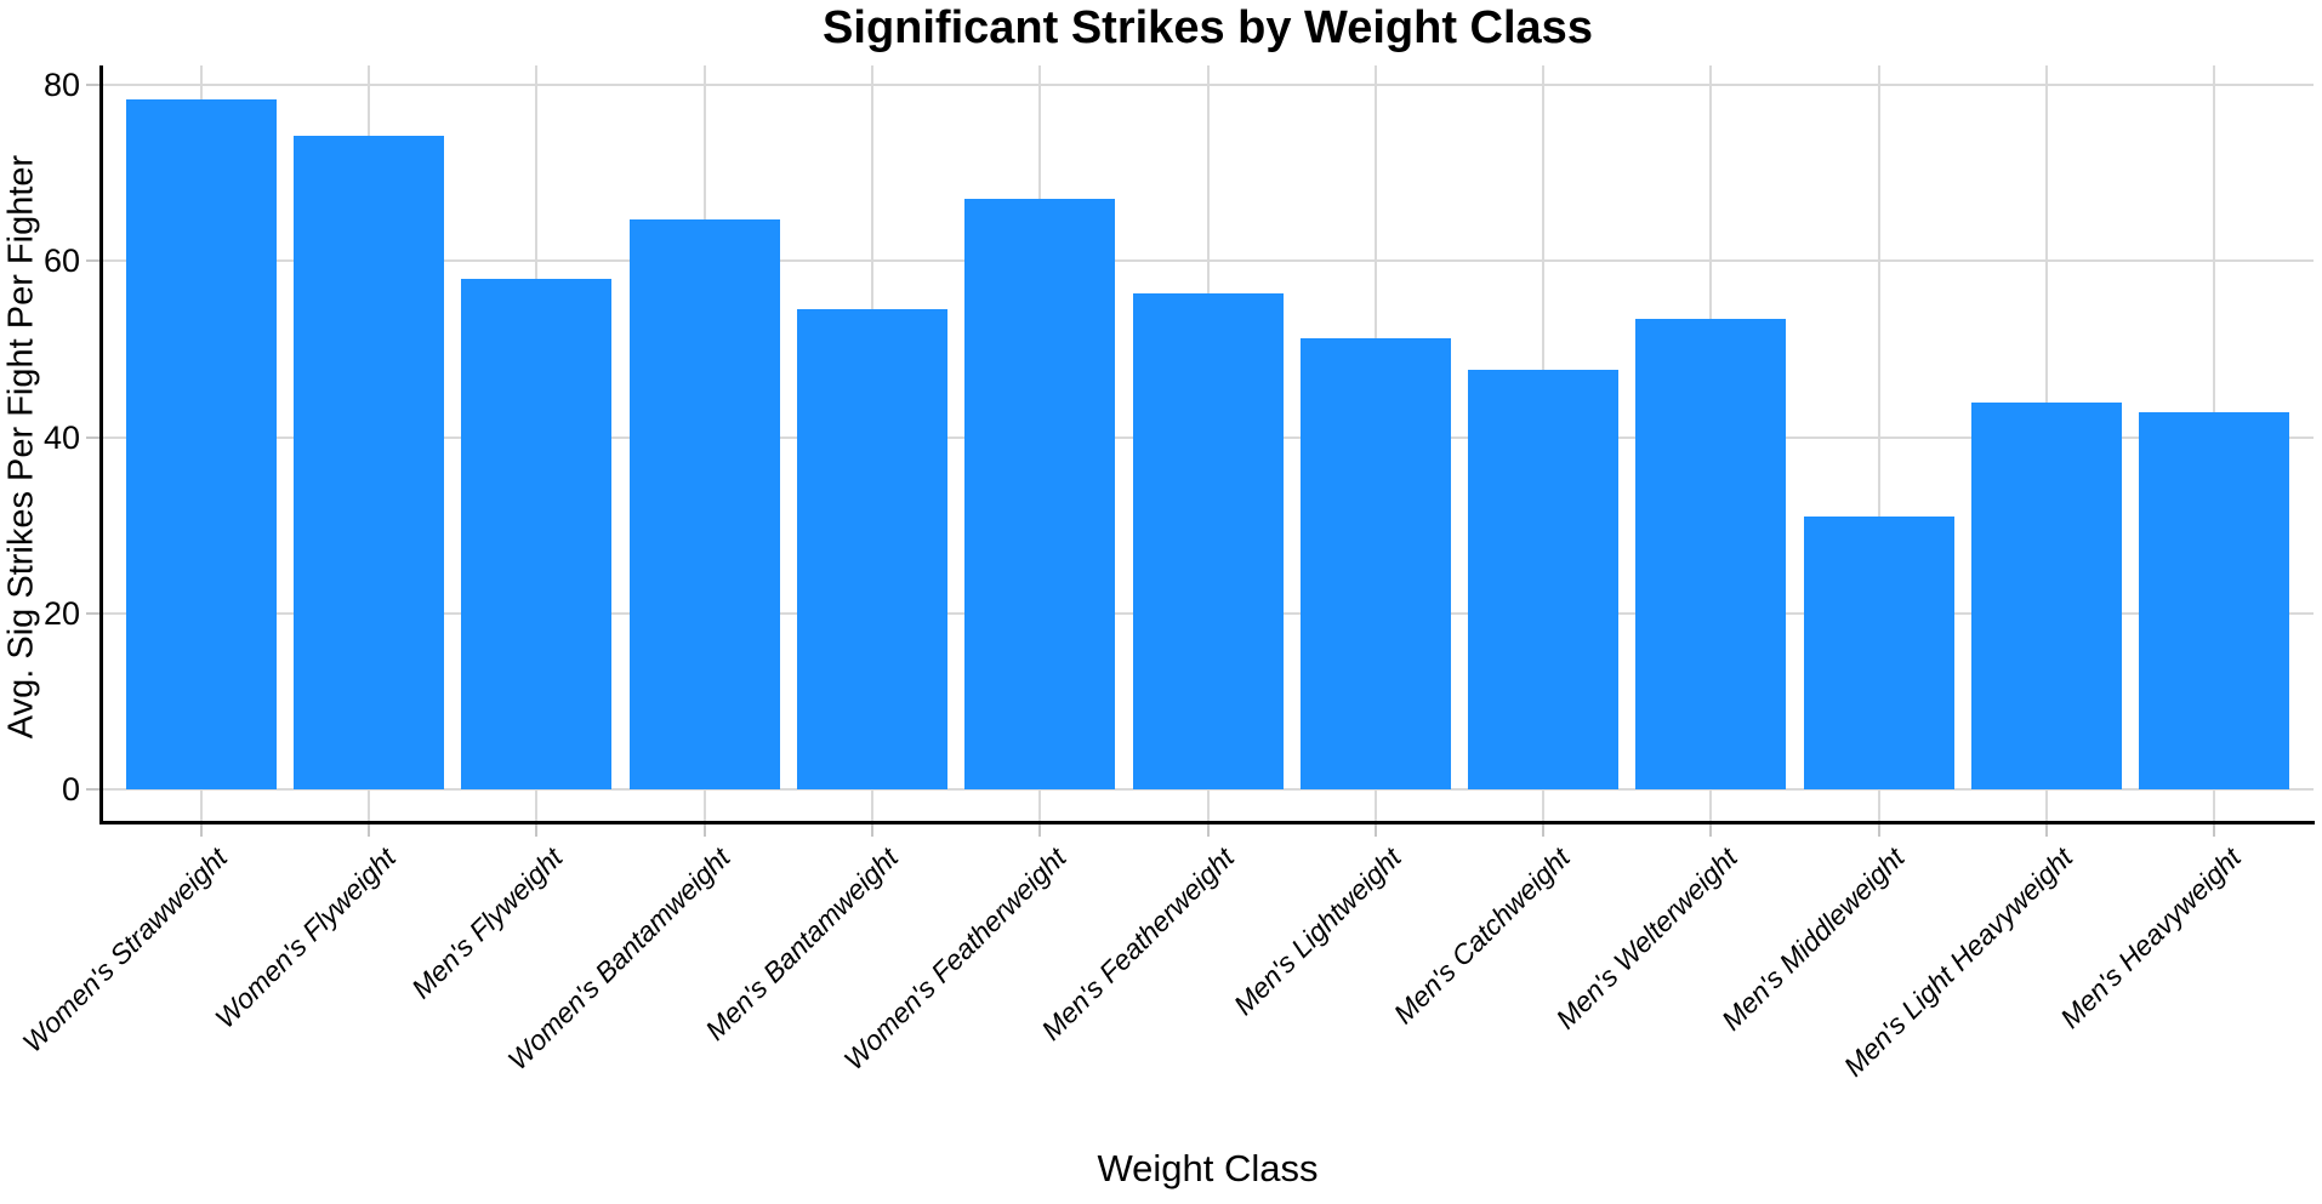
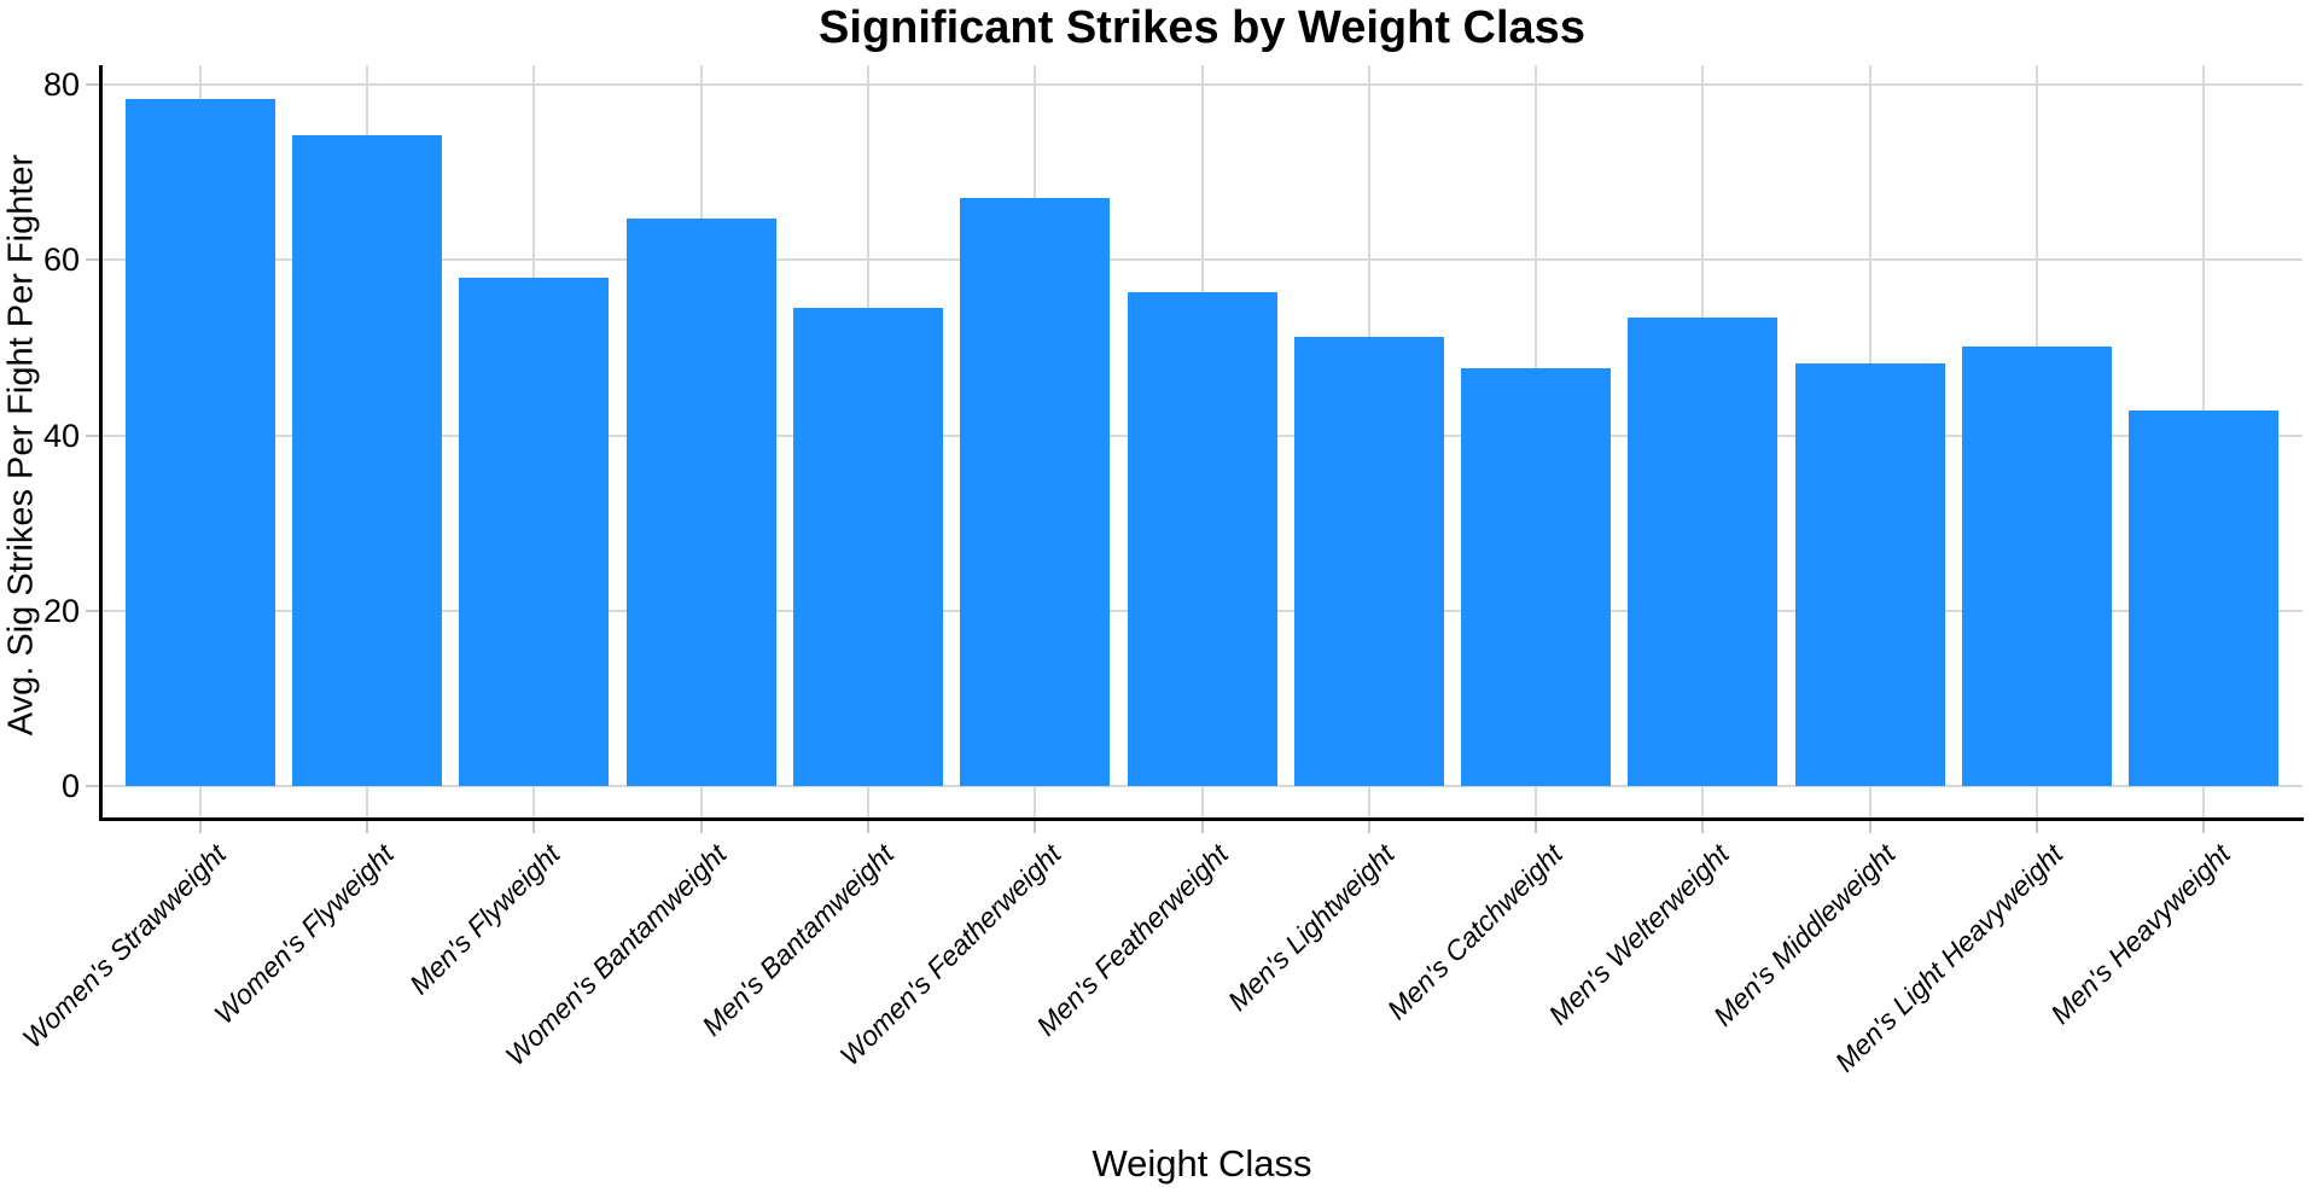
Men's Middleweight: 31 -> 48
Men's Light Heavyweight: 44 -> 50
